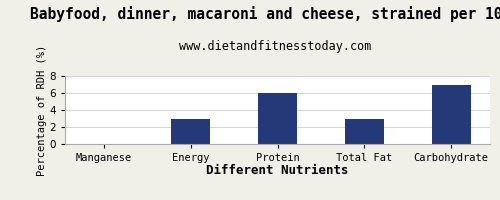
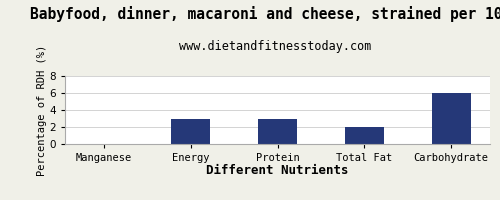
Protein: 6 -> 3
Total Fat: 3 -> 2
Carbohydrate: 7 -> 6
